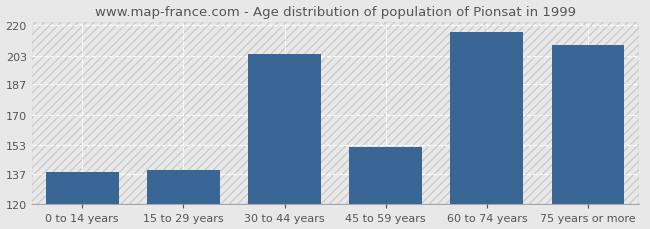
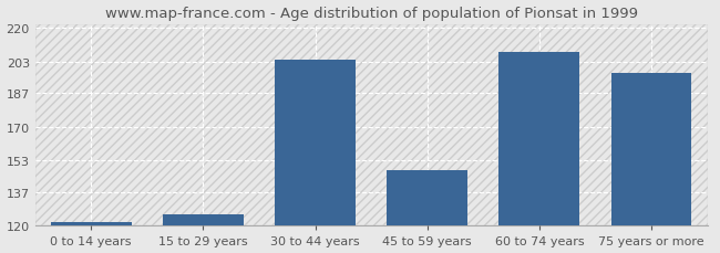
0 to 14 years: 138 -> 122
15 to 29 years: 139 -> 126
45 to 59 years: 152 -> 148
60 to 74 years: 216 -> 208
75 years or more: 209 -> 197
